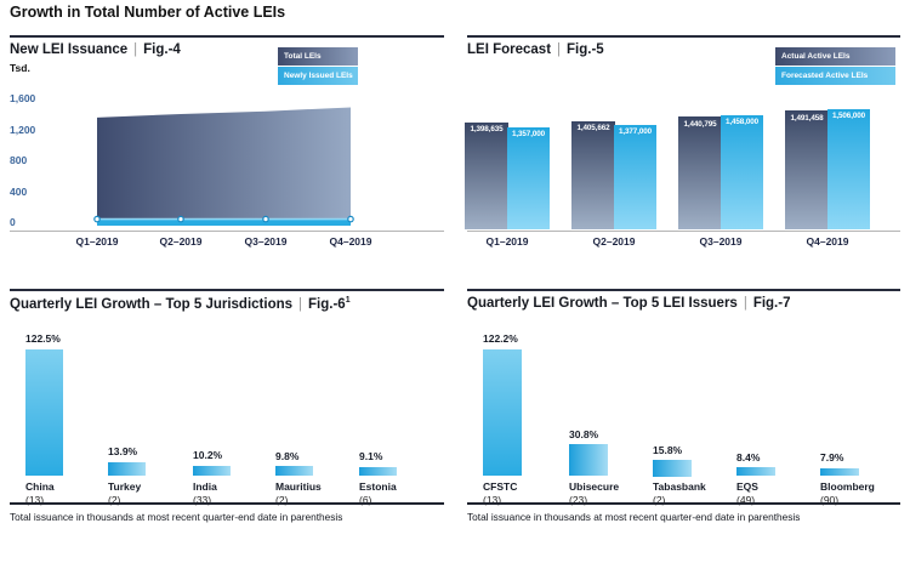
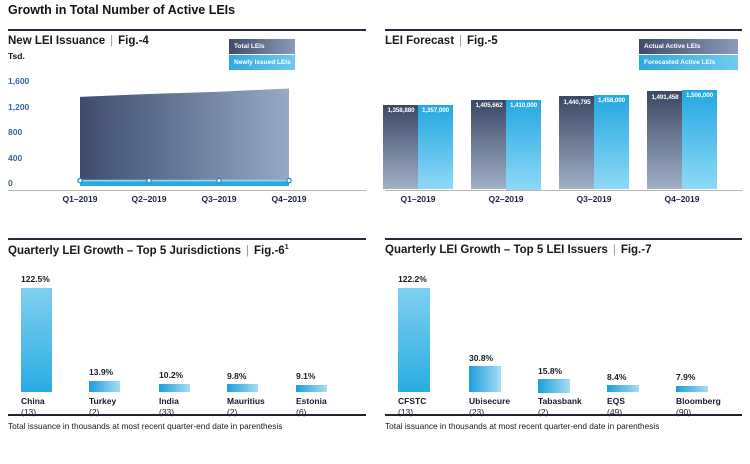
LEI Forecast/Actual Active LEIs/Q1–2019: 1,398,635 -> 1,358,880
LEI Forecast/Forecasted Active LEIs/Q2–2019: 1,377,000 -> 1,410,000
